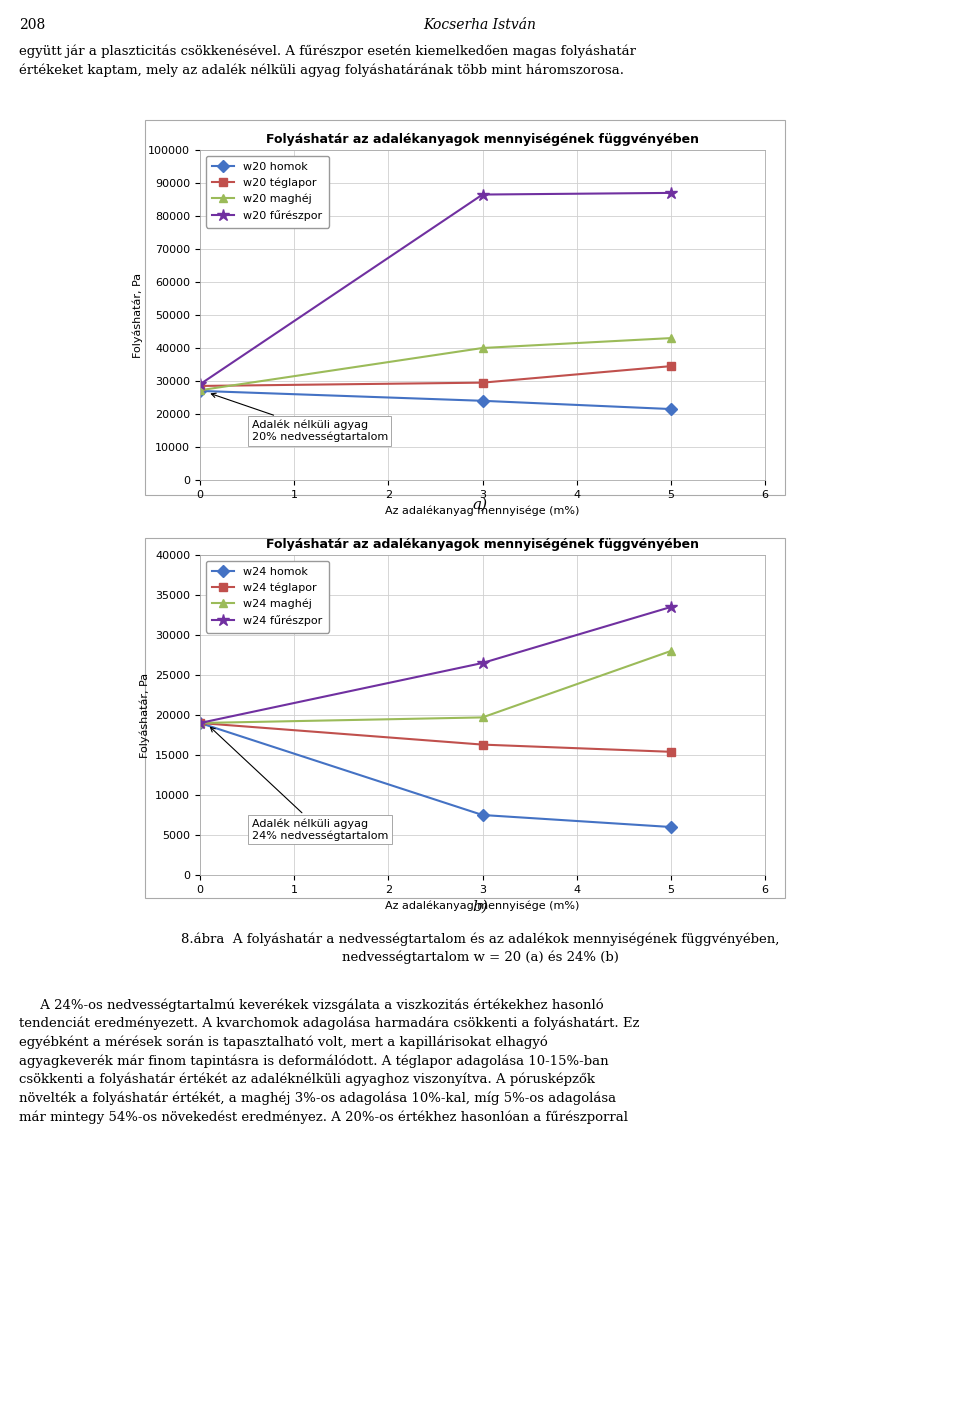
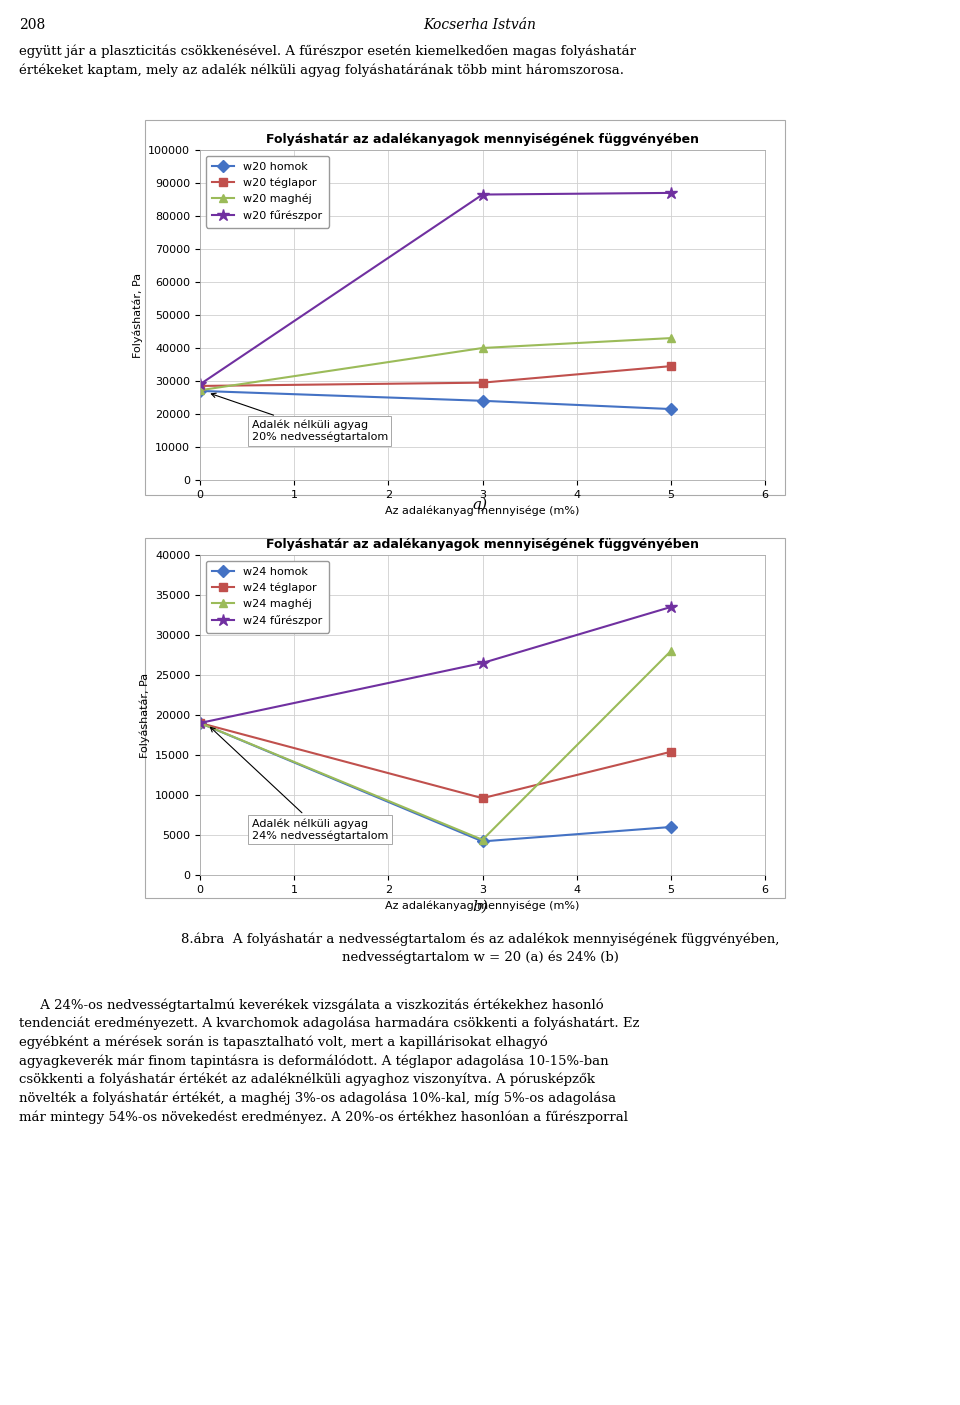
w24 homok/3: 7500 -> 4200
w24 téglapor/3: 16300 -> 9600
w24 maghéj/3: 19700 -> 4400
